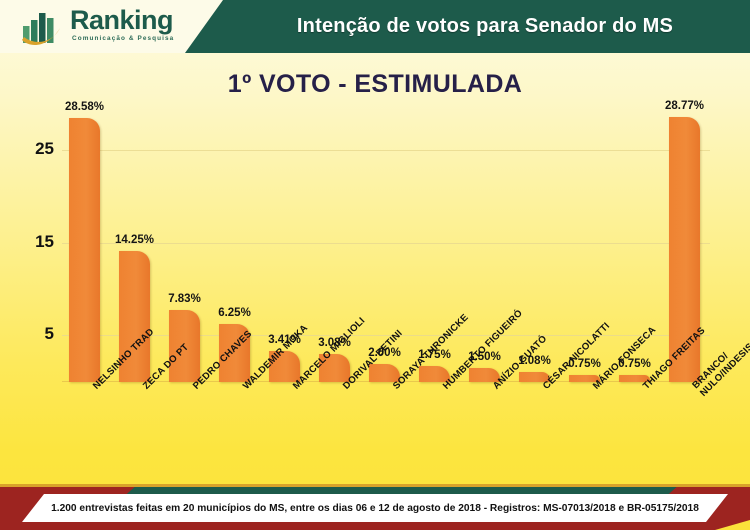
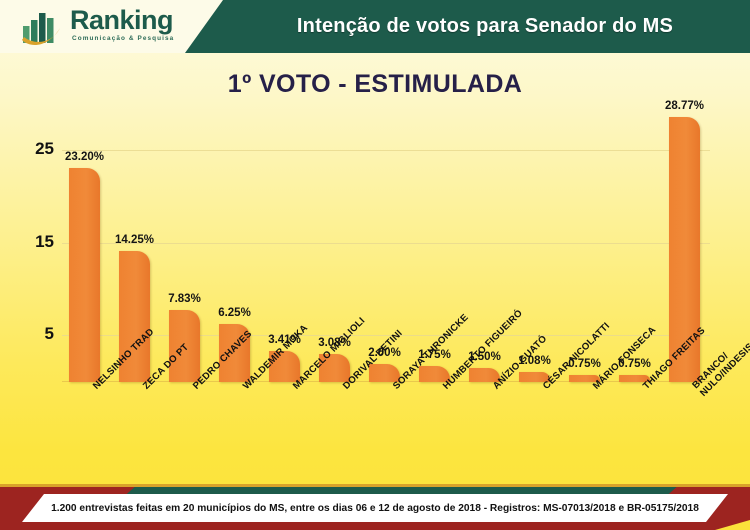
NELSINHO TRAD: 28.58% -> 23.20%
